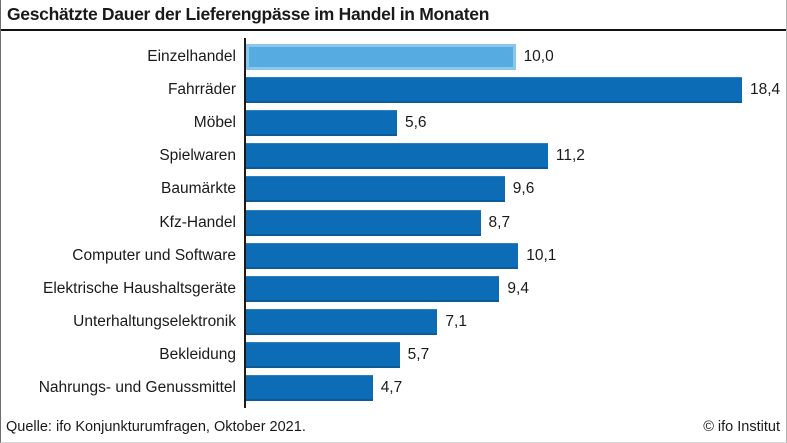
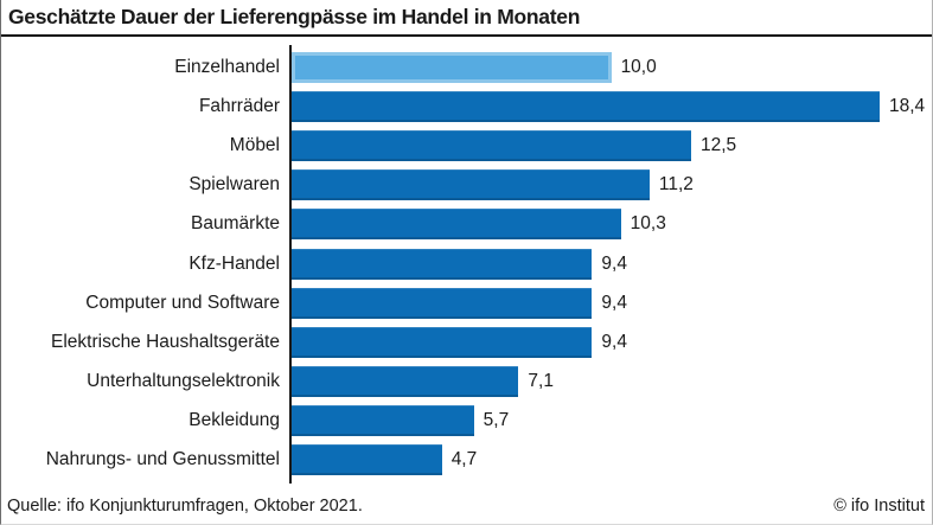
Möbel: 5,6 -> 12,5
Baumärkte: 9,6 -> 10,3
Kfz-Handel: 8,7 -> 9,4
Computer und Software: 10,1 -> 9,4
